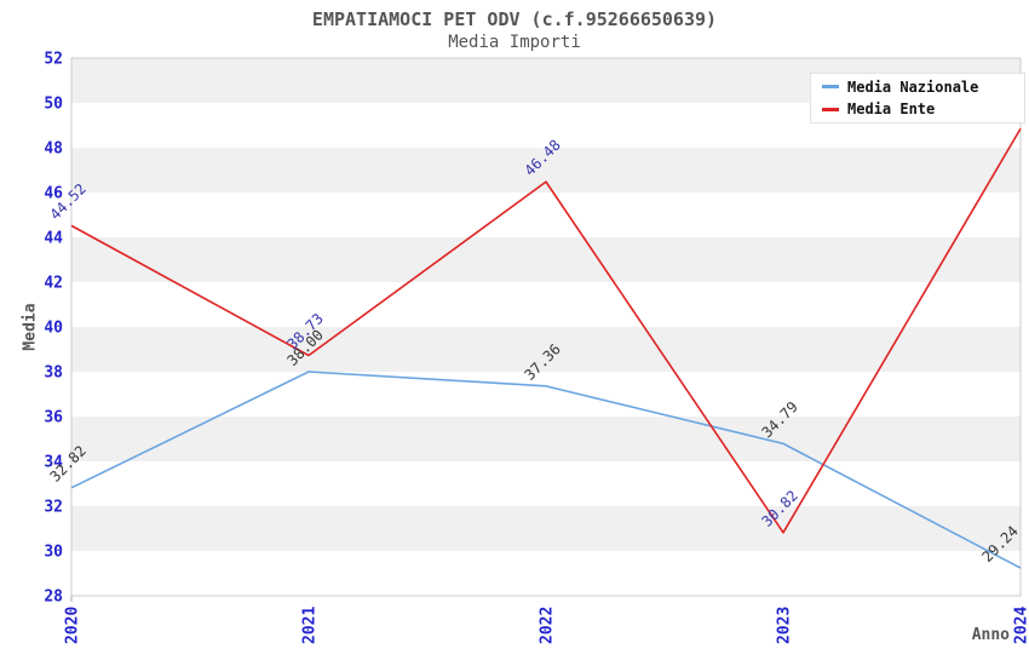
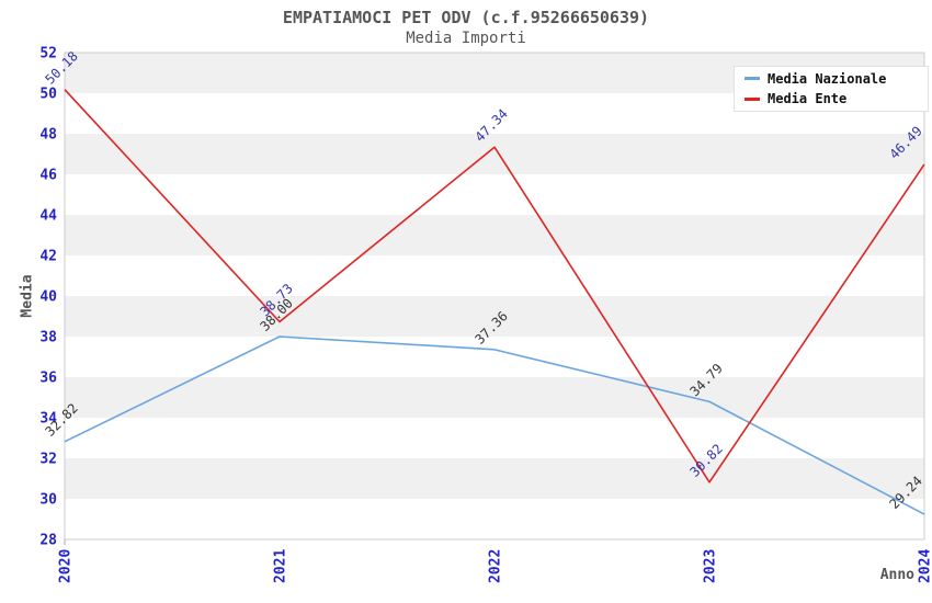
Media Ente/2020: 44.52 -> 50.18
Media Ente/2022: 46.48 -> 47.34
Media Ente/2024: 48.85 -> 46.49
